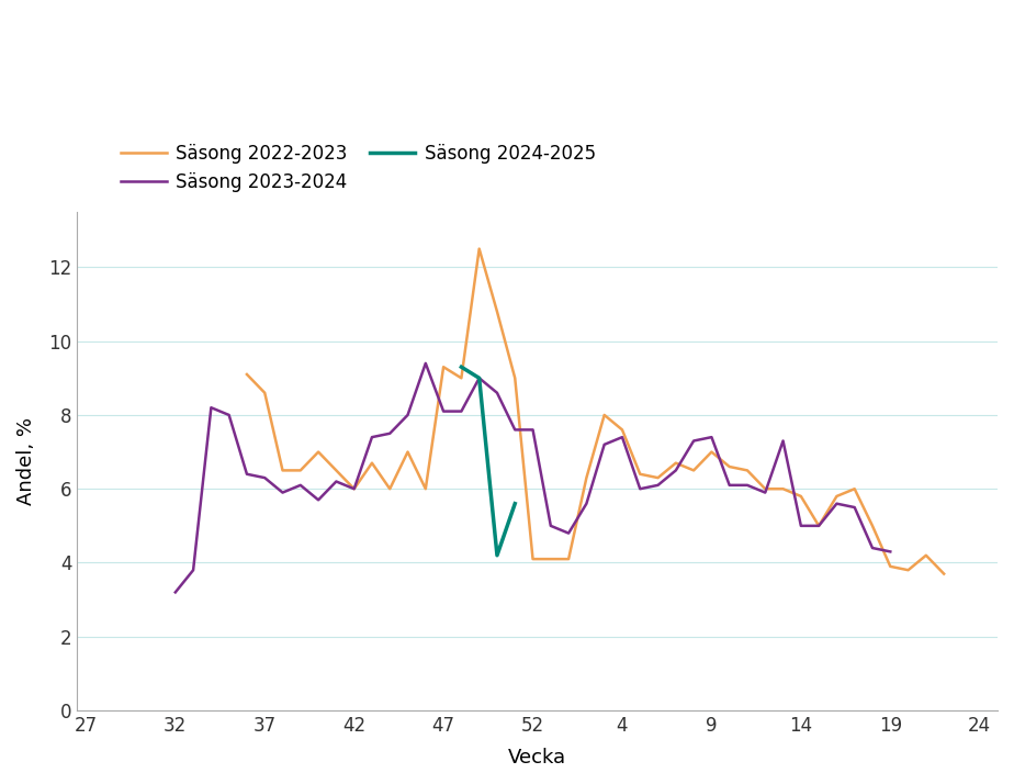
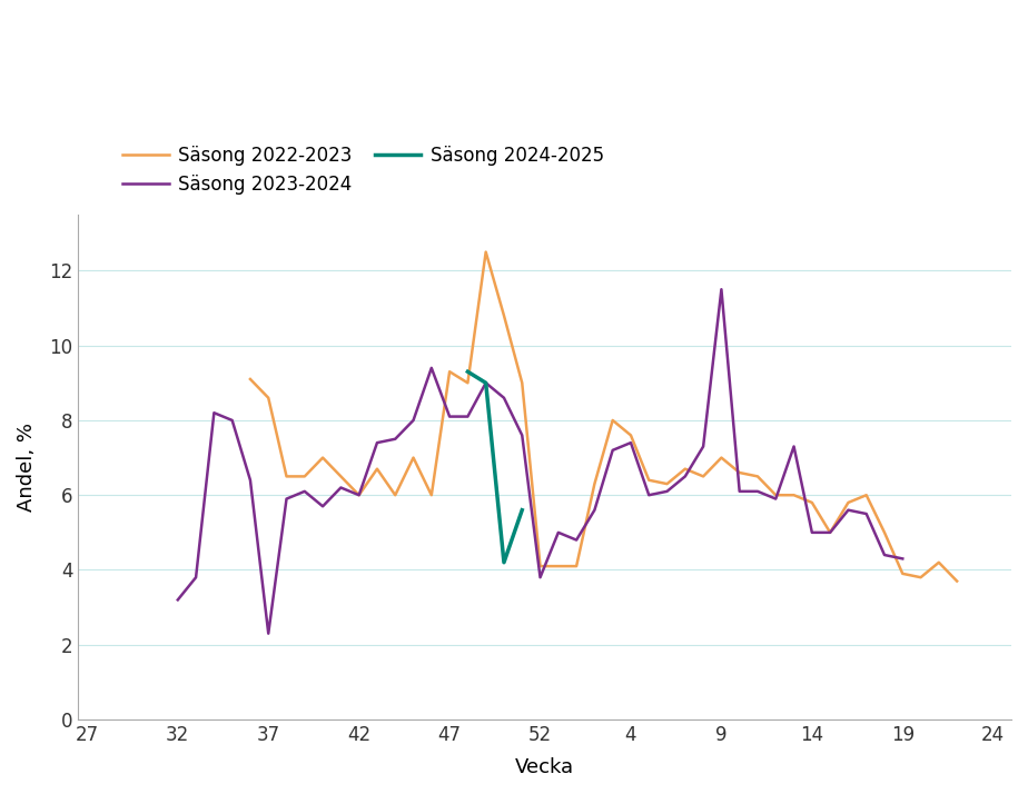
Säsong 2023-2024/37: 6.3 -> 2.3
Säsong 2023-2024/52: 7.6 -> 3.8
Säsong 2023-2024/9: 7.4 -> 11.5
